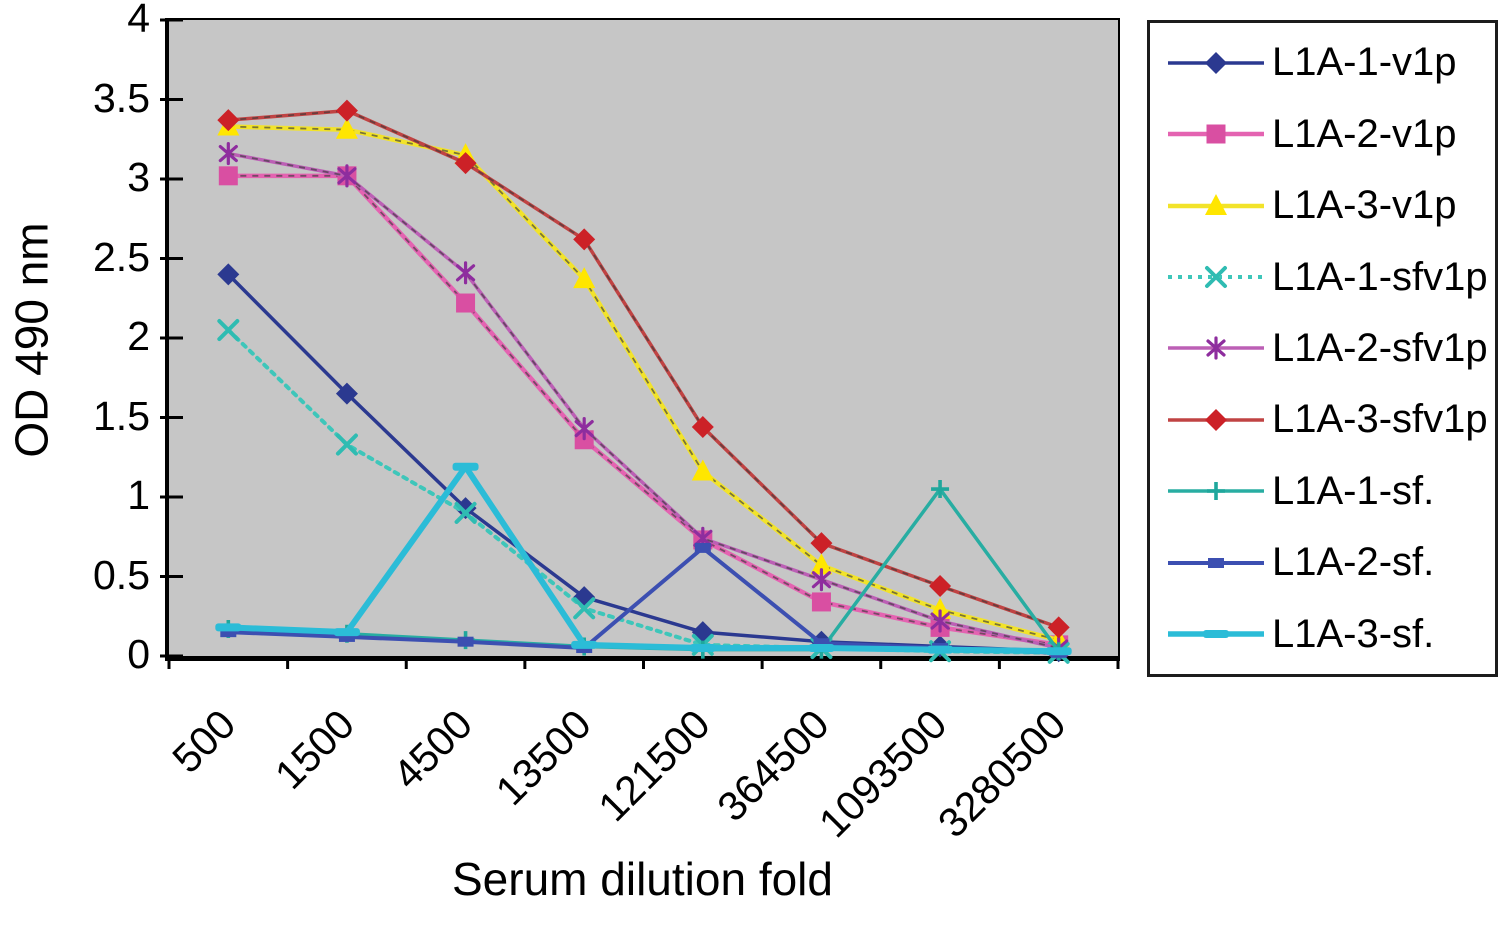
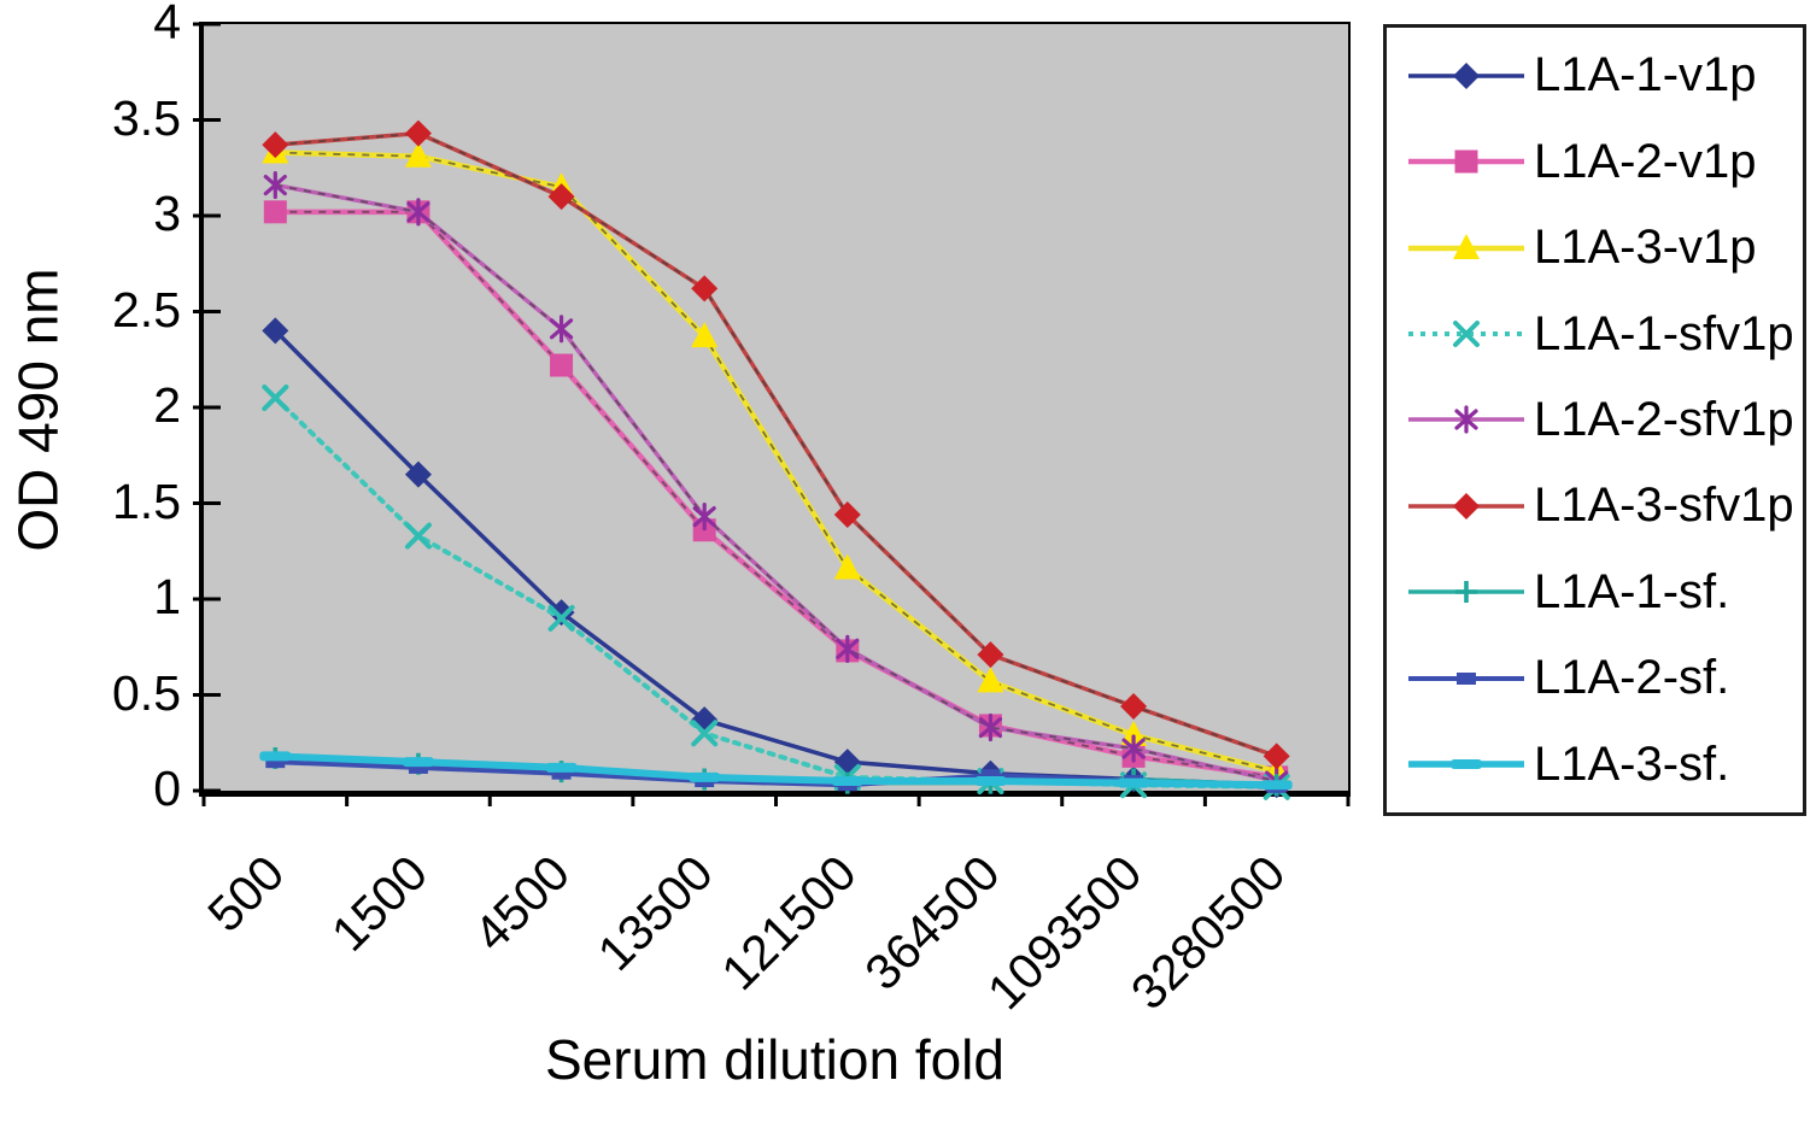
L1A-3-sf./4500: 1.19 -> 0.12
L1A-2-sf./121500: 0.68 -> 0.03
L1A-2-sfv1p/364500: 0.48 -> 0.33
L1A-1-sf./1093500: 1.05 -> 0.06
